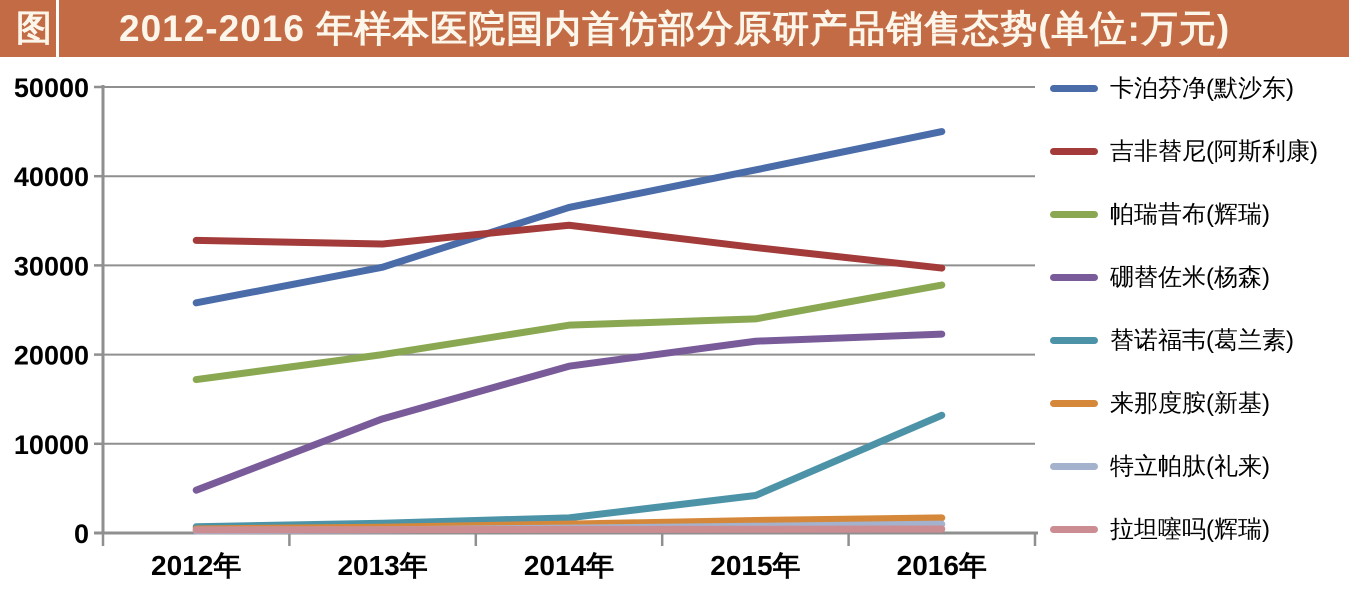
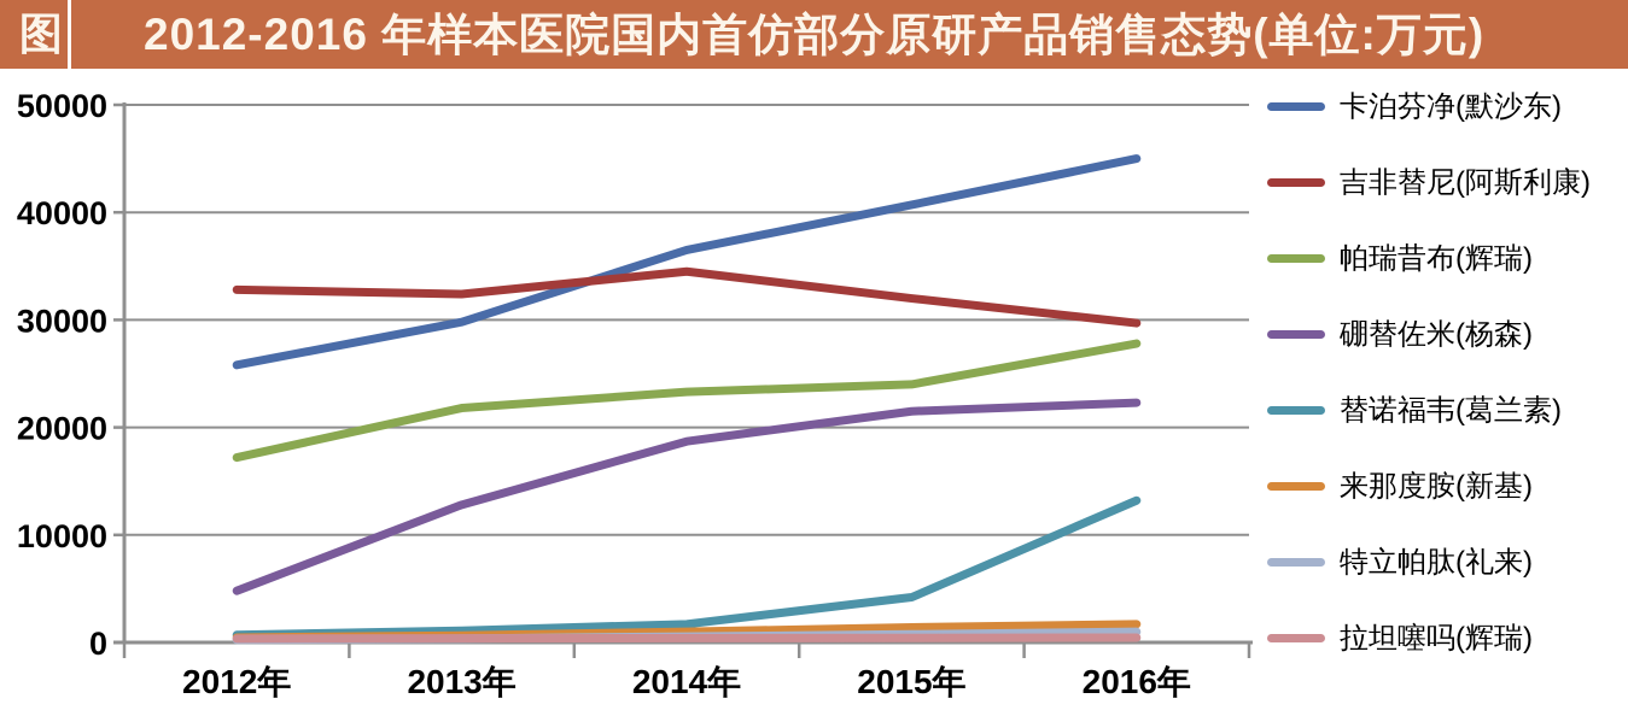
帕瑞昔布(辉瑞)/2013年: 20000 -> 22000
